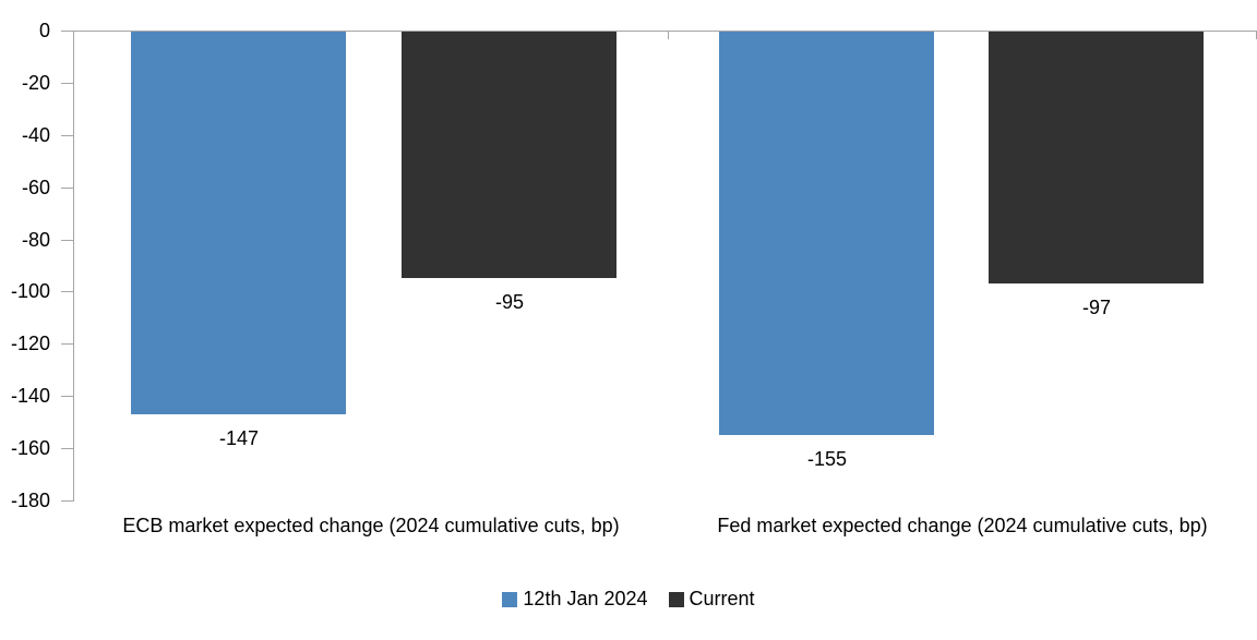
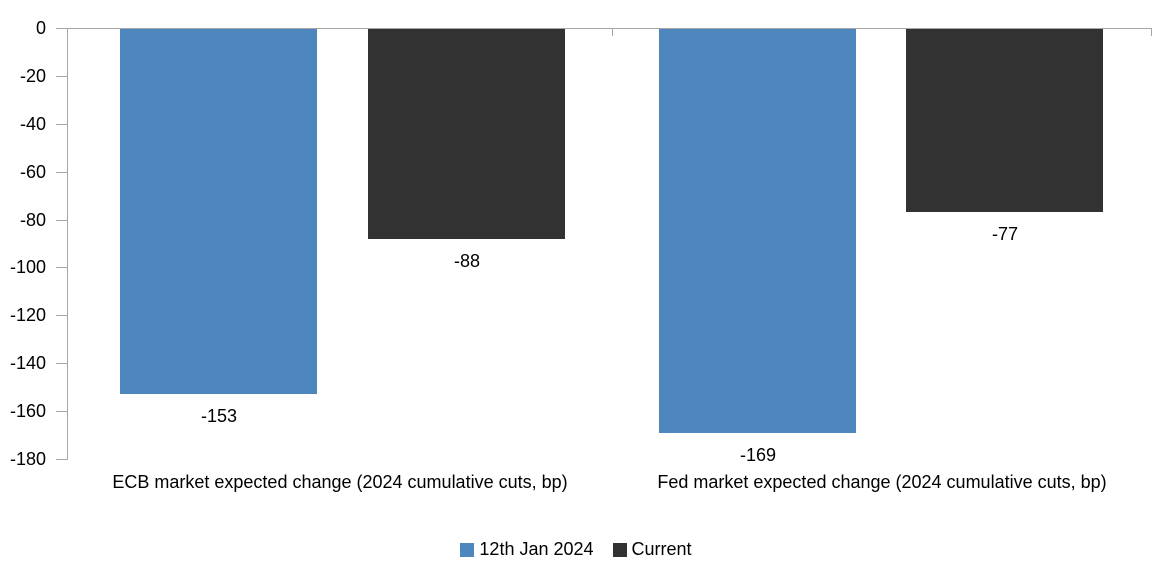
12th Jan 2024/ECB market expected change (2024 cumulative cuts, bp): -147 -> -153
Current/ECB market expected change (2024 cumulative cuts, bp): -95 -> -88
12th Jan 2024/Fed market expected change (2024 cumulative cuts, bp): -155 -> -169
Current/Fed market expected change (2024 cumulative cuts, bp): -97 -> -77
